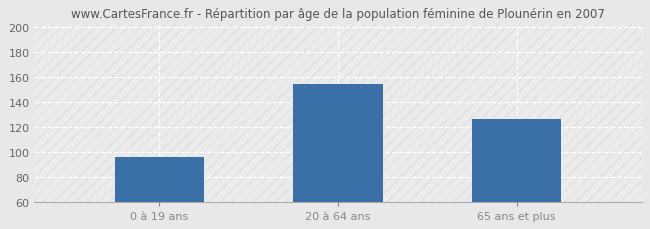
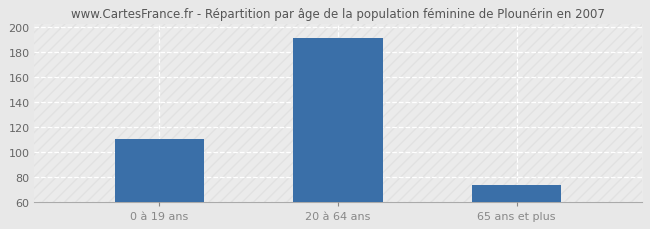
0 à 19 ans: 96 -> 110
20 à 64 ans: 154 -> 191
65 ans et plus: 126 -> 73
